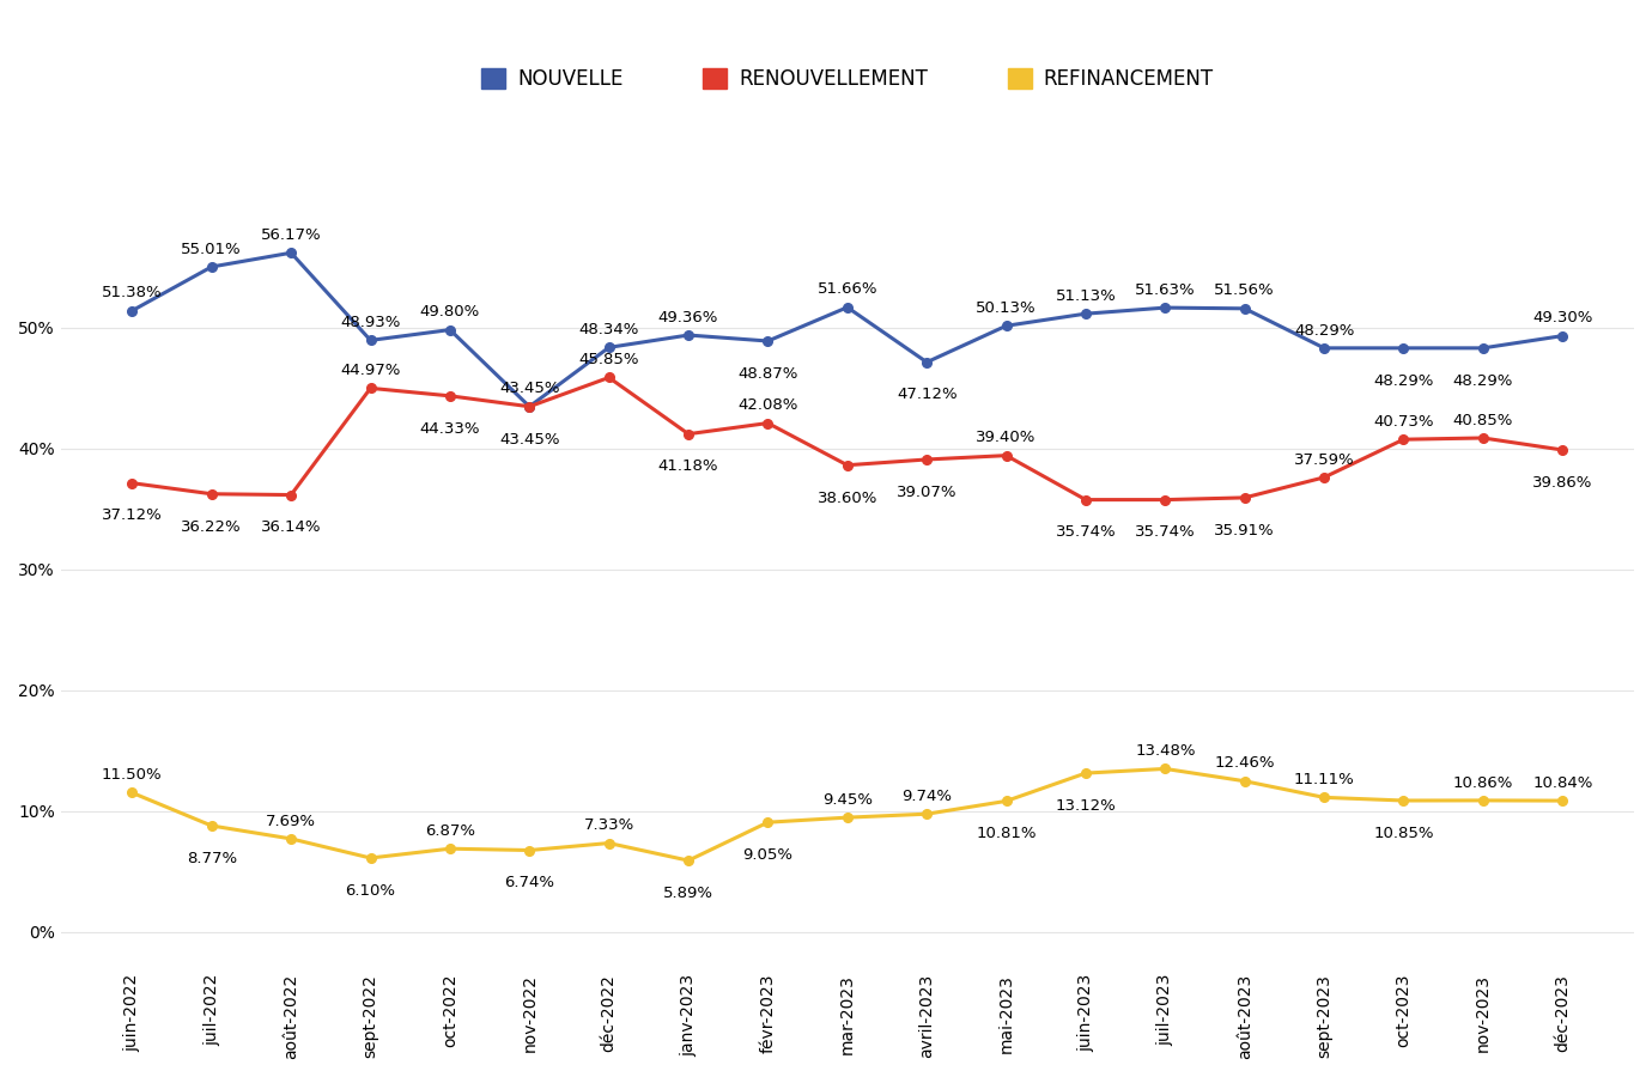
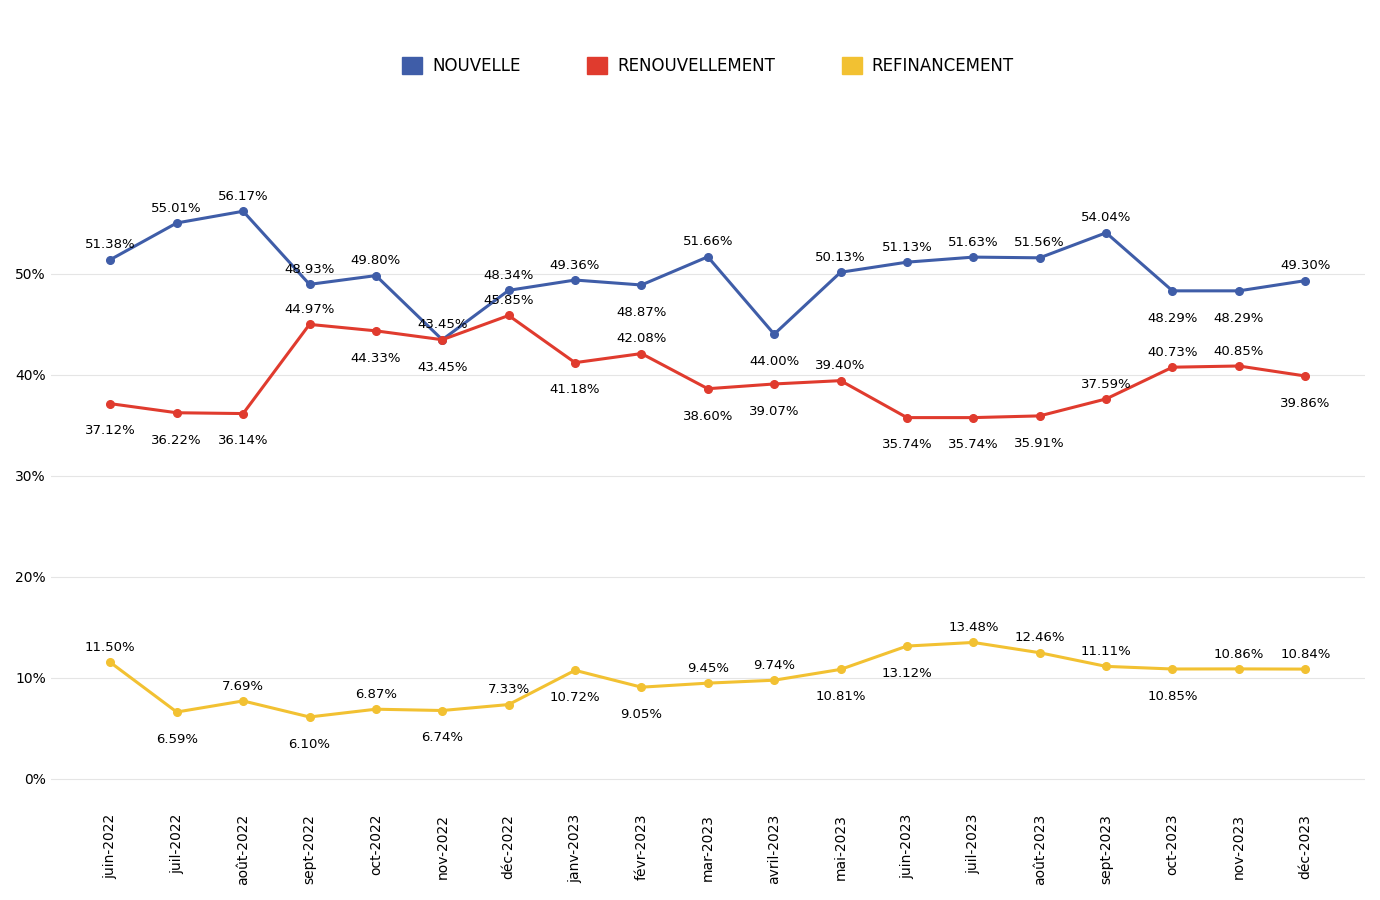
REFINANCEMENT/juil-2022: 8.77% -> 6.59%
REFINANCEMENT/janv-2023: 5.89% -> 10.72%
NOUVELLE/avril-2023: 47.12% -> 44.00%
NOUVELLE/sept-2023: 48.29% -> 54.04%
